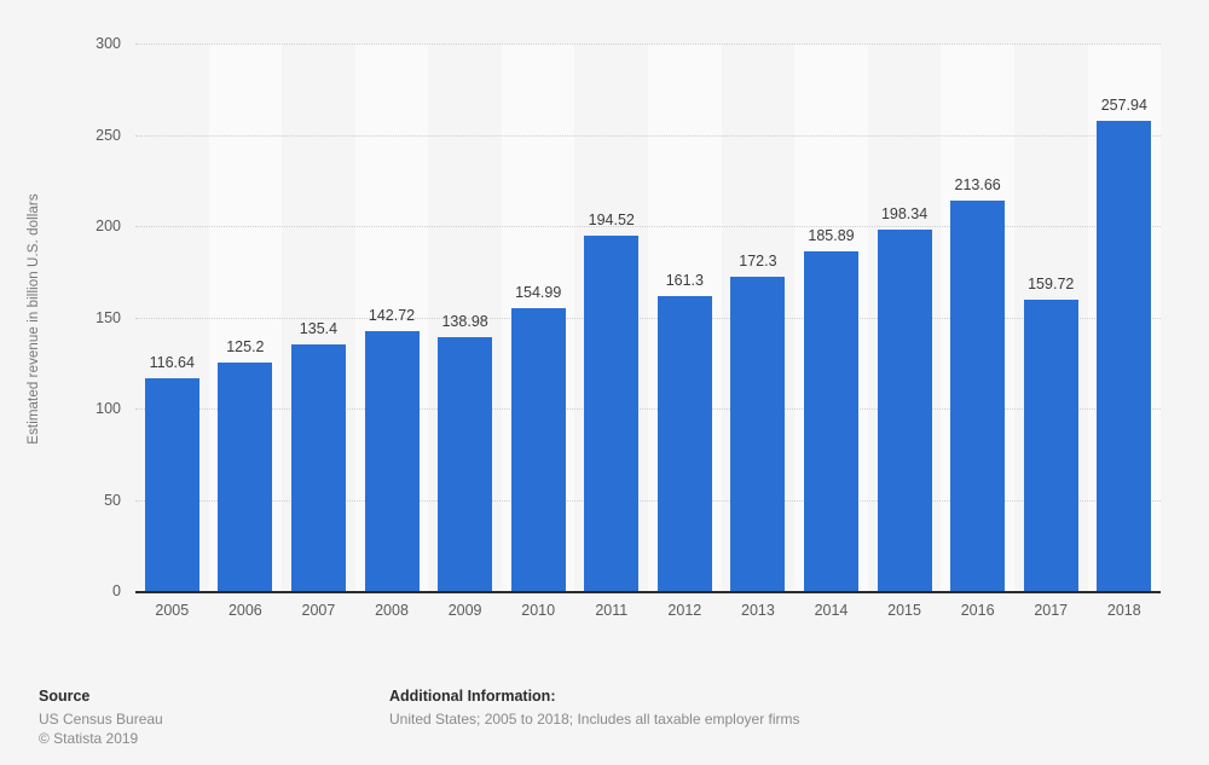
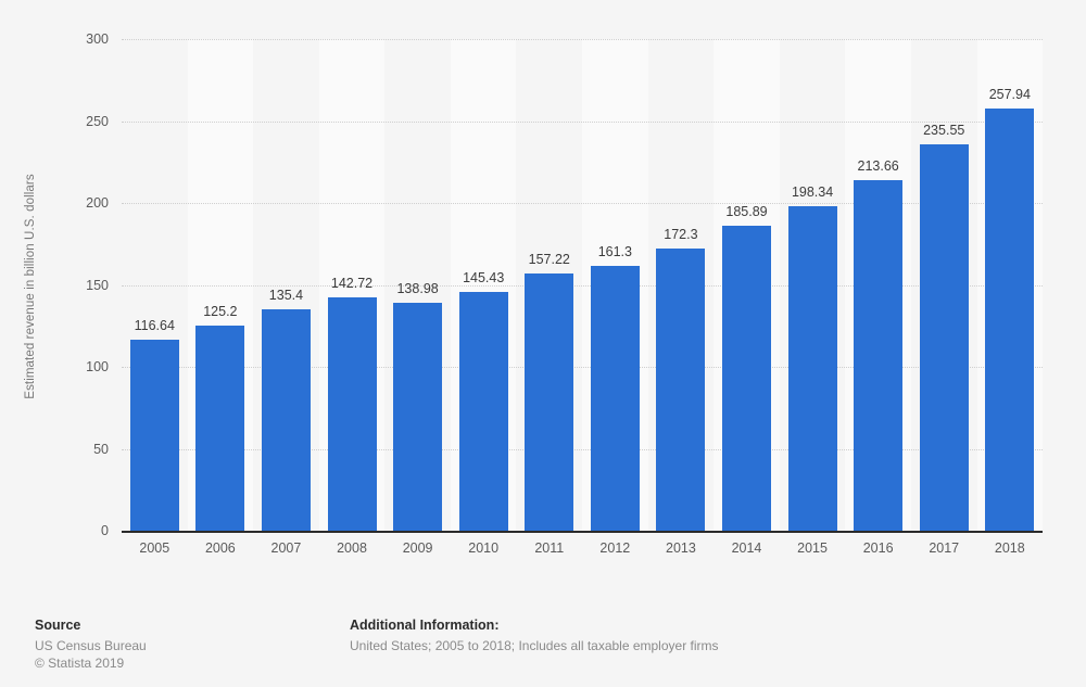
2010: 154.99 -> 145.43
2011: 194.52 -> 157.22
2017: 159.72 -> 235.55
